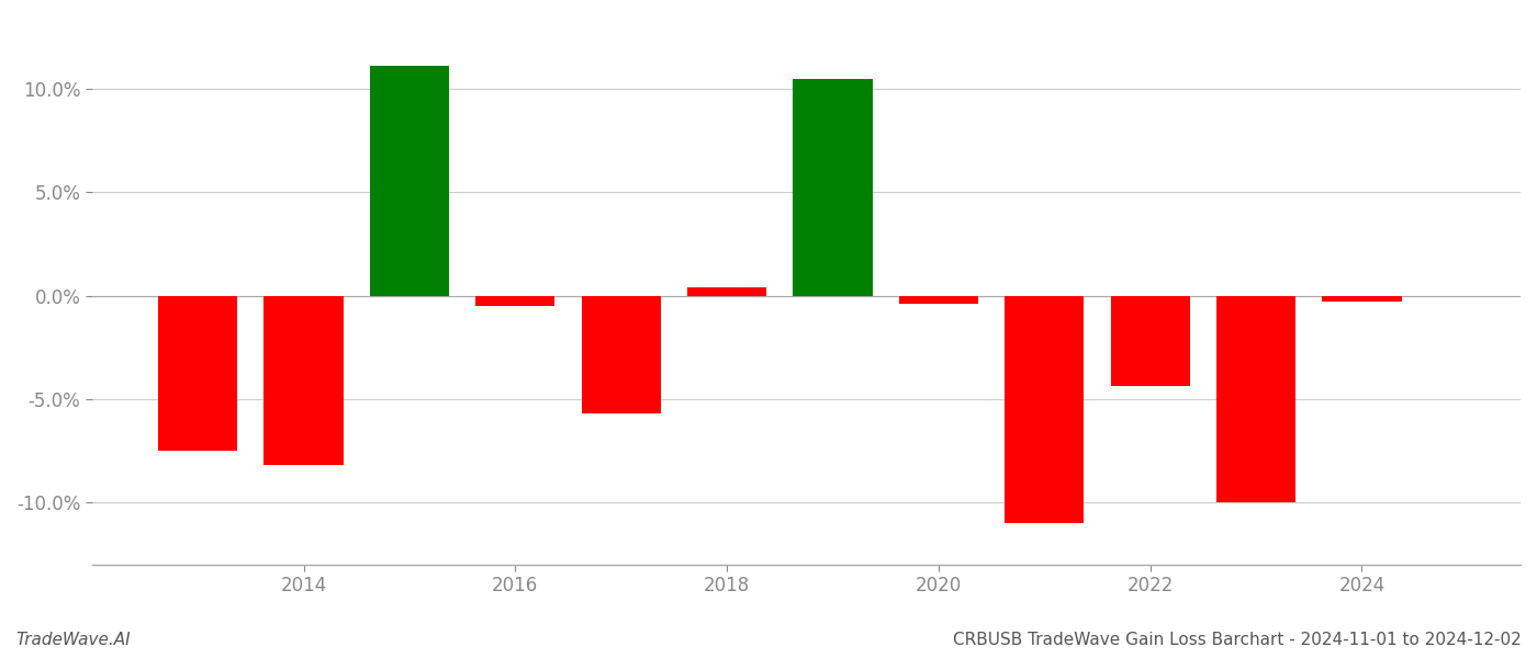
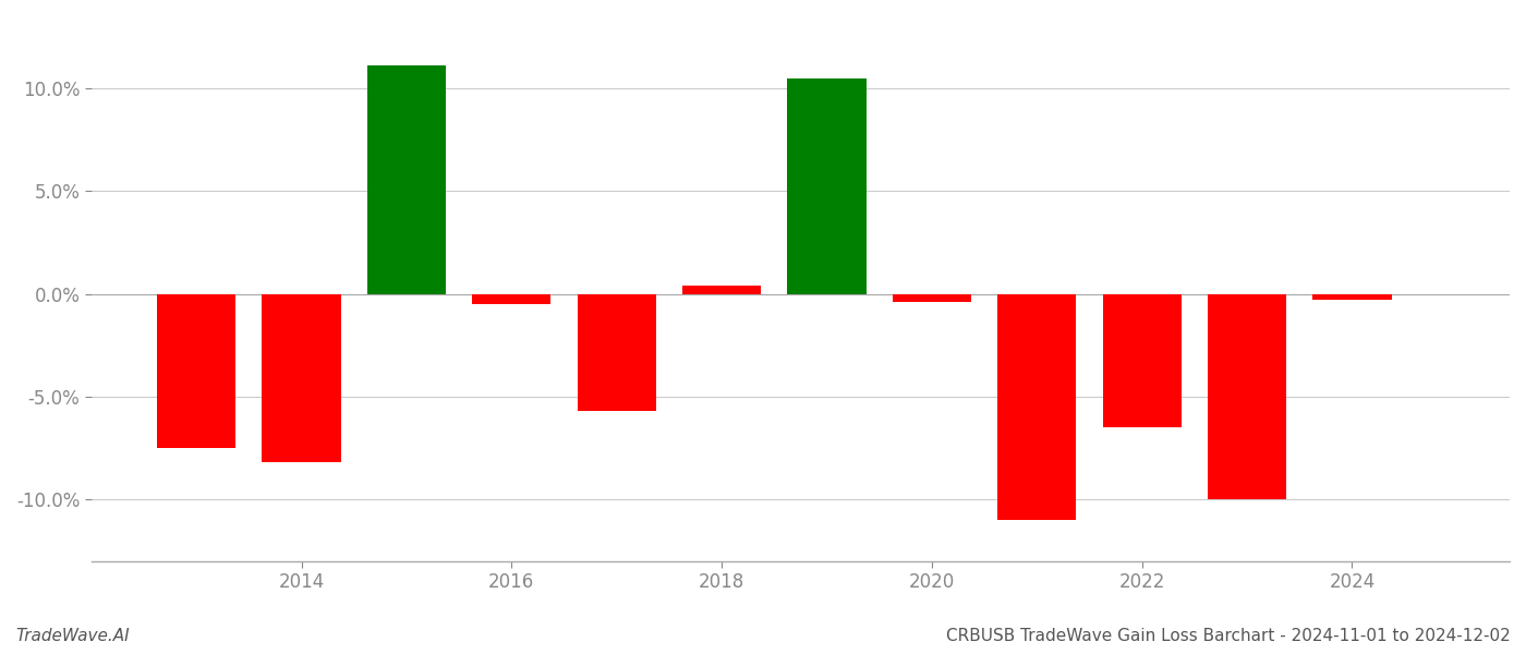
2022: -4.4% -> -6.5%
